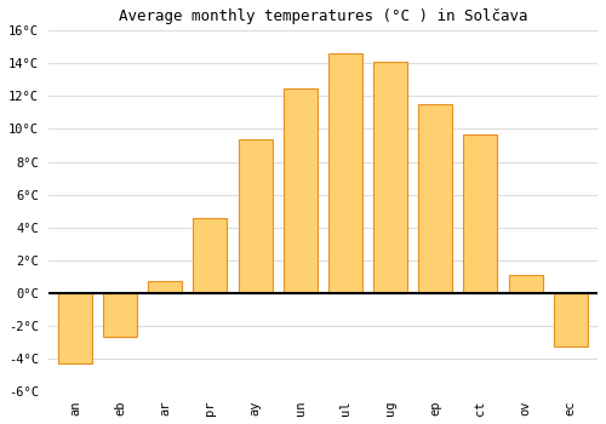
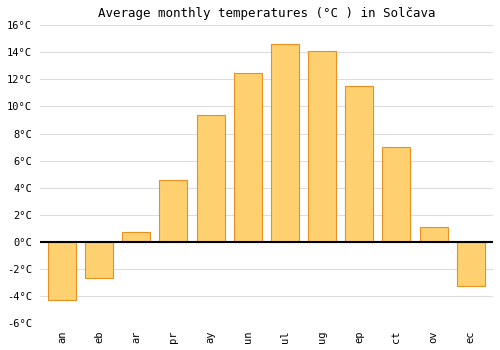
ct: 9.7°C -> 7.0°C
